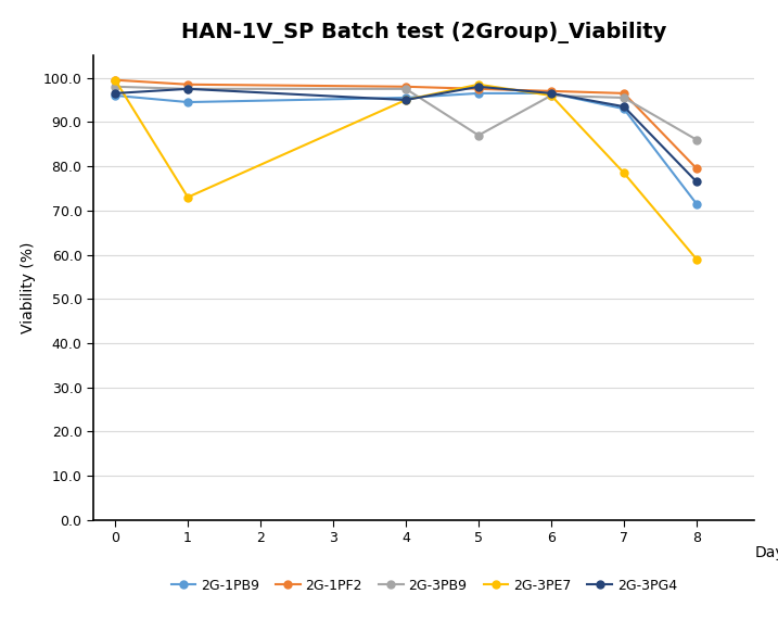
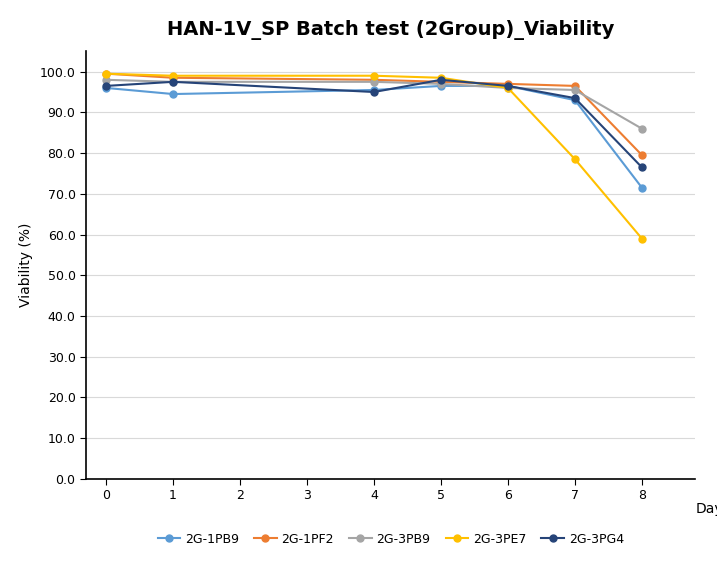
2G-3PE7/1: 73.0 -> 99.0
2G-3PE7/4: 95.0 -> 99.0
2G-3PB9/5: 87.0 -> 97.0
